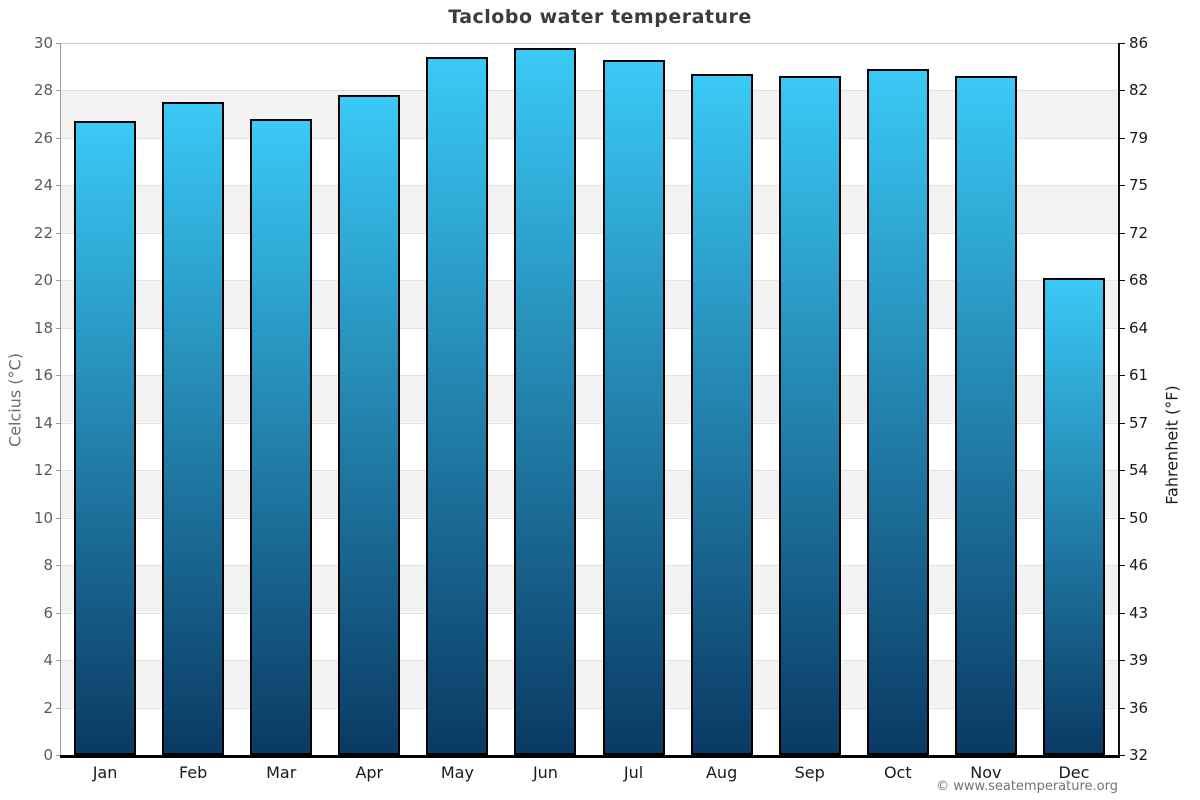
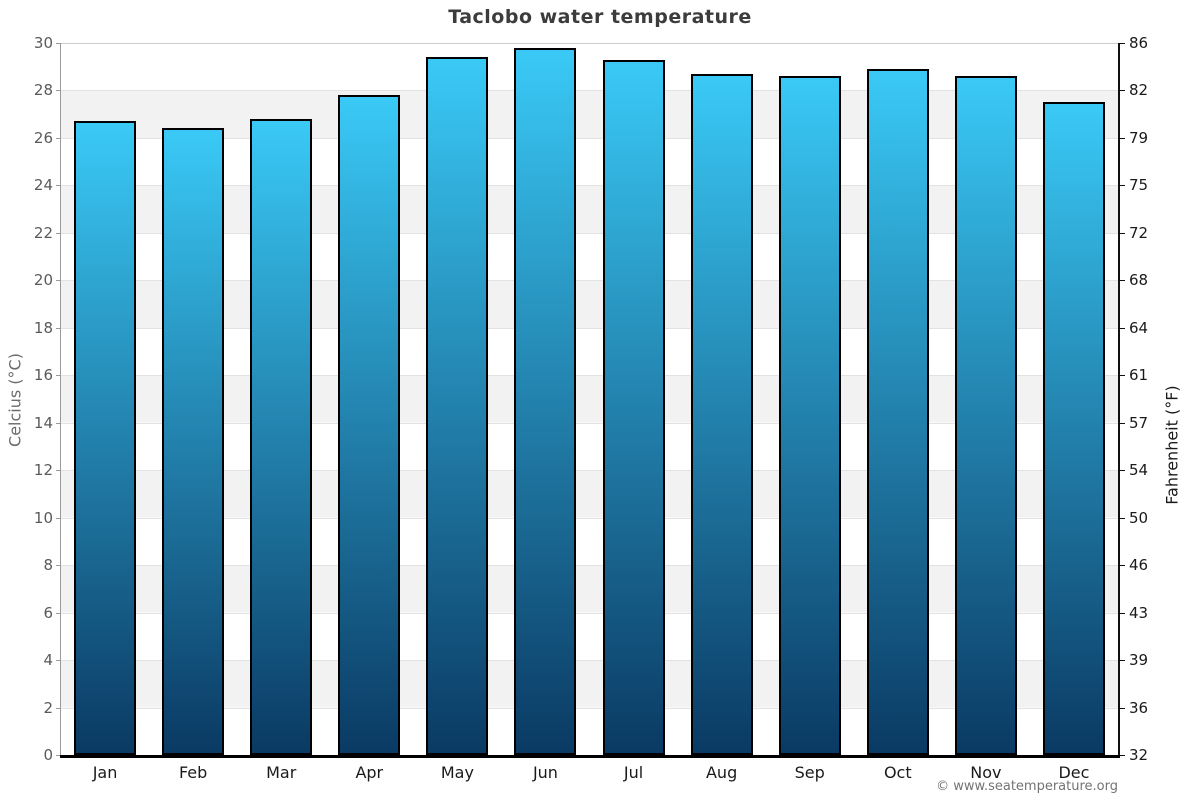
Feb: 27.5 -> 26.4
Dec: 20.1 -> 27.5
